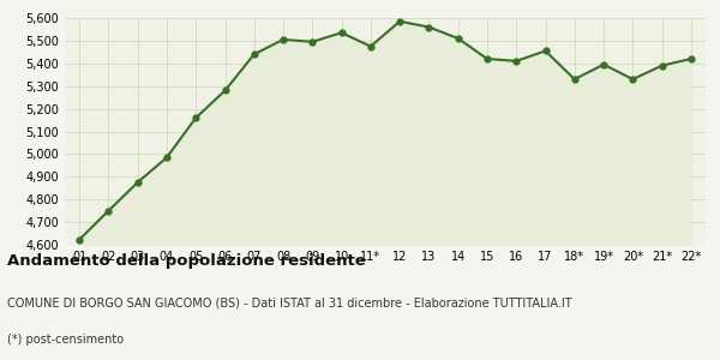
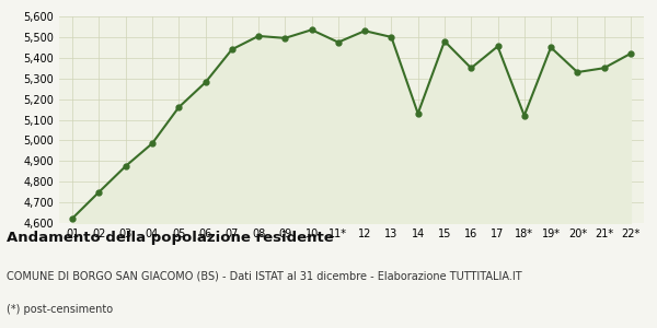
12: 5,580 -> 5,530
13: 5,560 -> 5,500
14: 5,510 -> 5,130
15: 5,420 -> 5,480
16: 5,410 -> 5,350
18*: 5,330 -> 5,120
19*: 5,400 -> 5,450
21*: 5,390 -> 5,350
